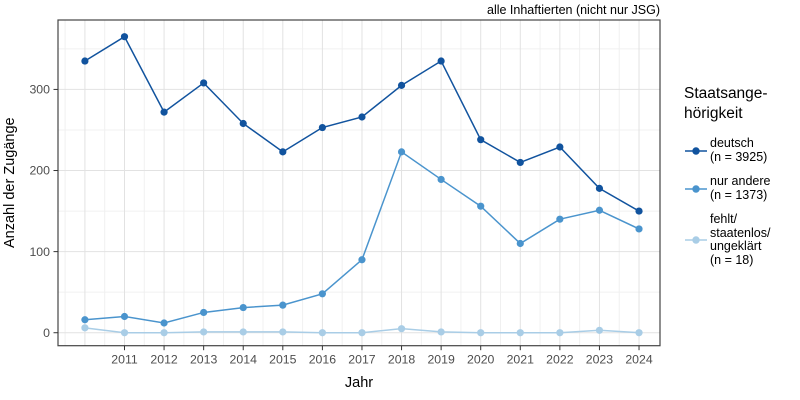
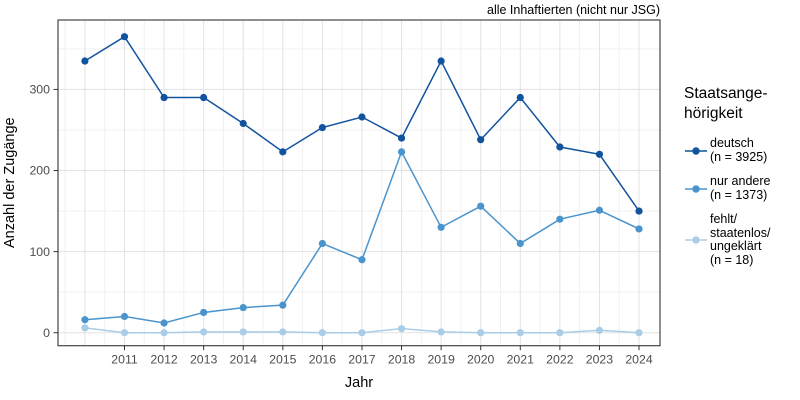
deutsch (n = 3925)/2012: 270 -> 290
deutsch (n = 3925)/2013: 310 -> 290
nur andere (n = 1373)/2016: 50 -> 110
deutsch (n = 3925)/2018: 300 -> 240
nur andere (n = 1373)/2019: 190 -> 130
deutsch (n = 3925)/2021: 210 -> 290
deutsch (n = 3925)/2023: 180 -> 220
